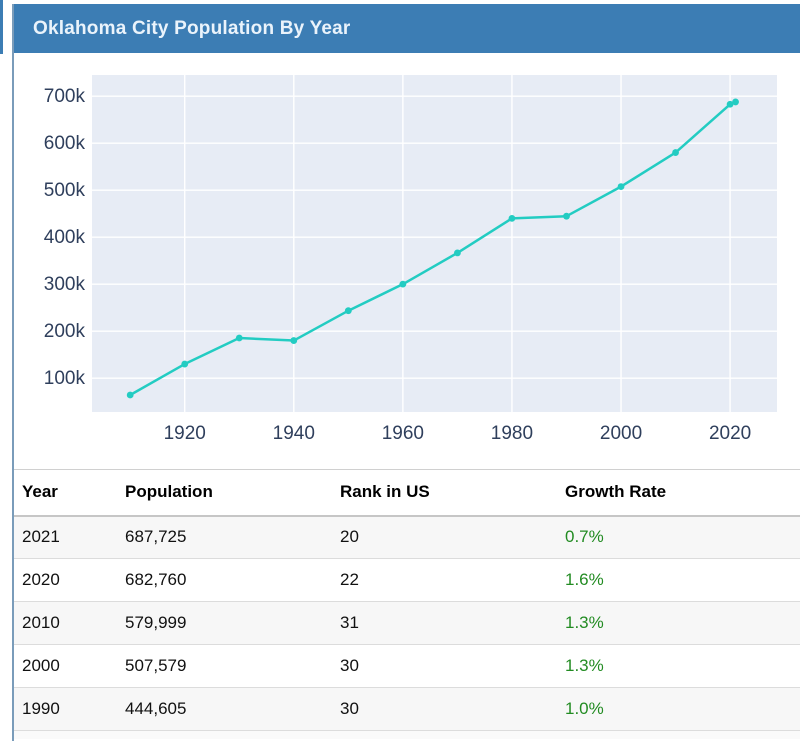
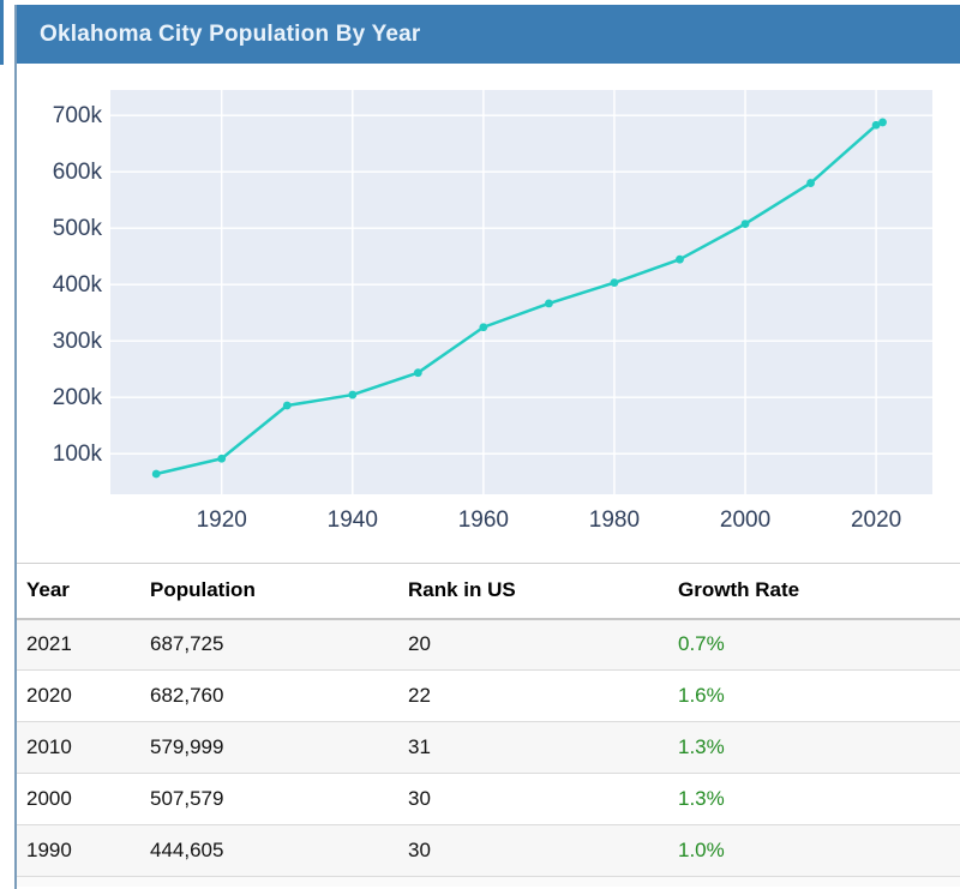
1920: 130k -> 90k
1940: 180k -> 200k
1960: 300k -> 320k
1980: 440k -> 400k
